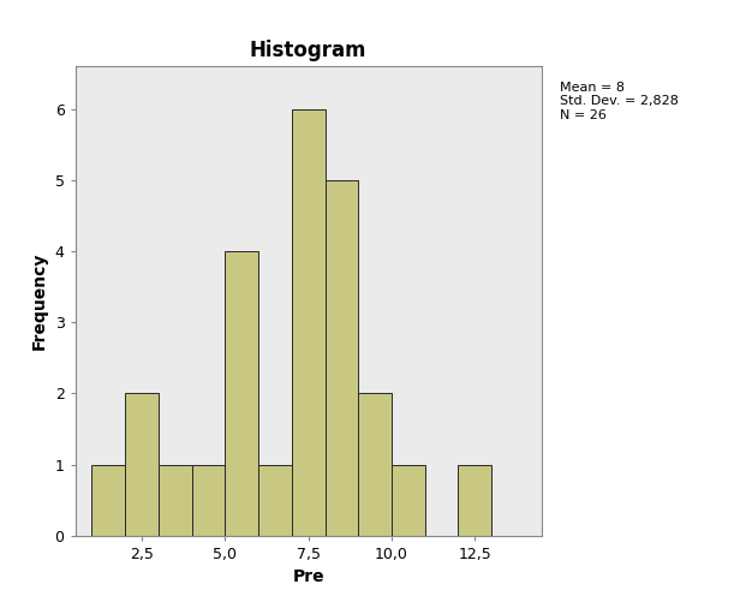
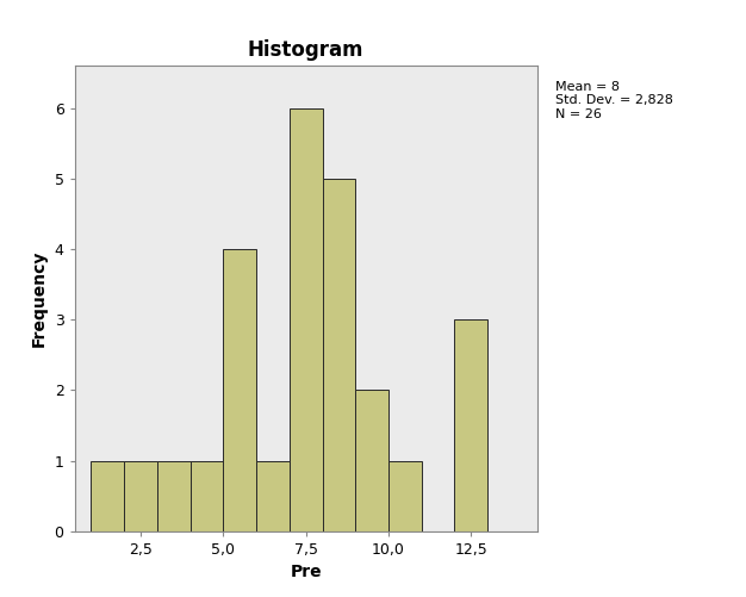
2,5: 2 -> 1
12,5: 1 -> 3
